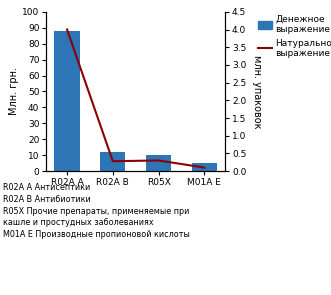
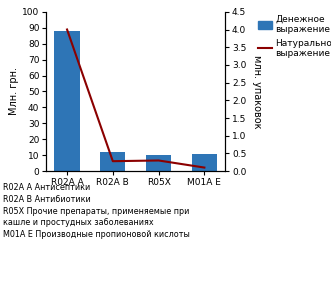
Денежное выражение/M01A E: 5 -> 11
